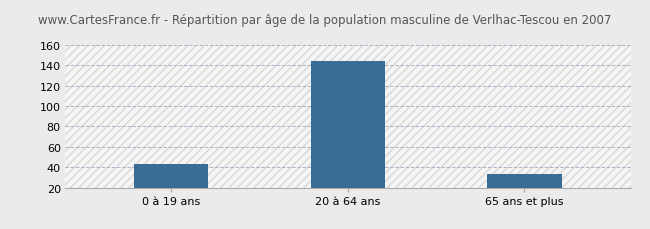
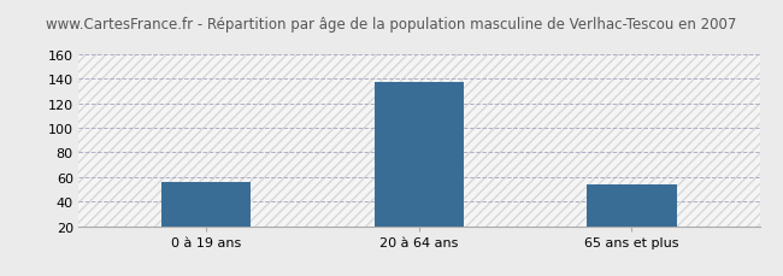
0 à 19 ans: 43 -> 56
20 à 64 ans: 144 -> 137
65 ans et plus: 33 -> 54
